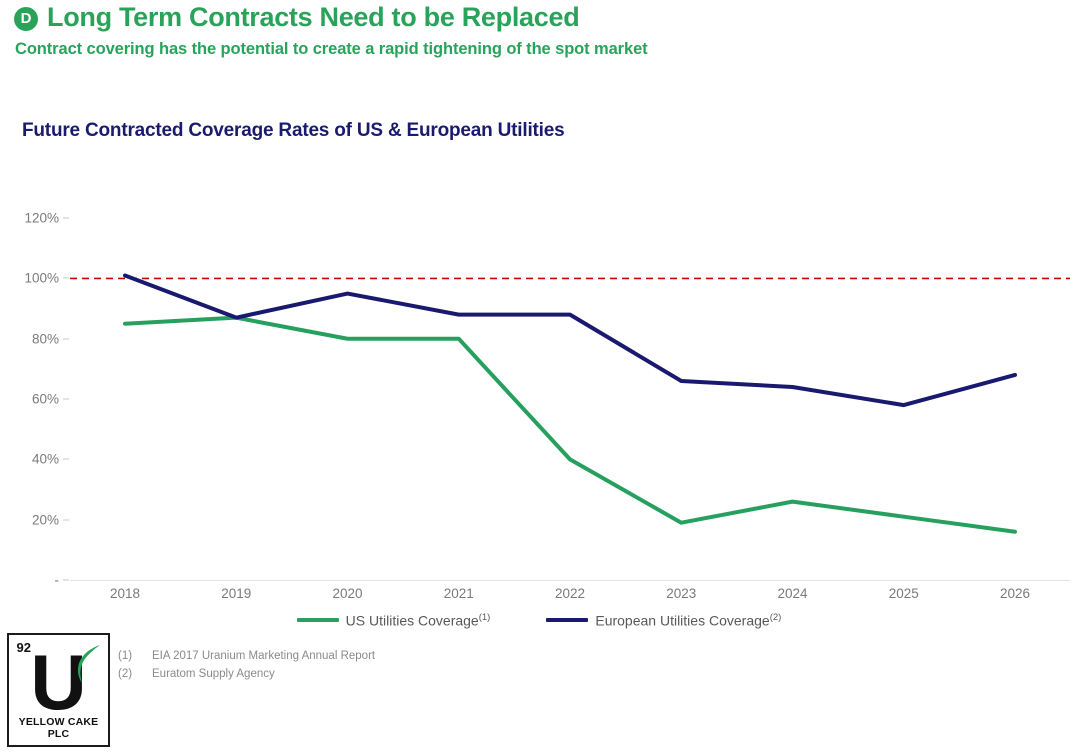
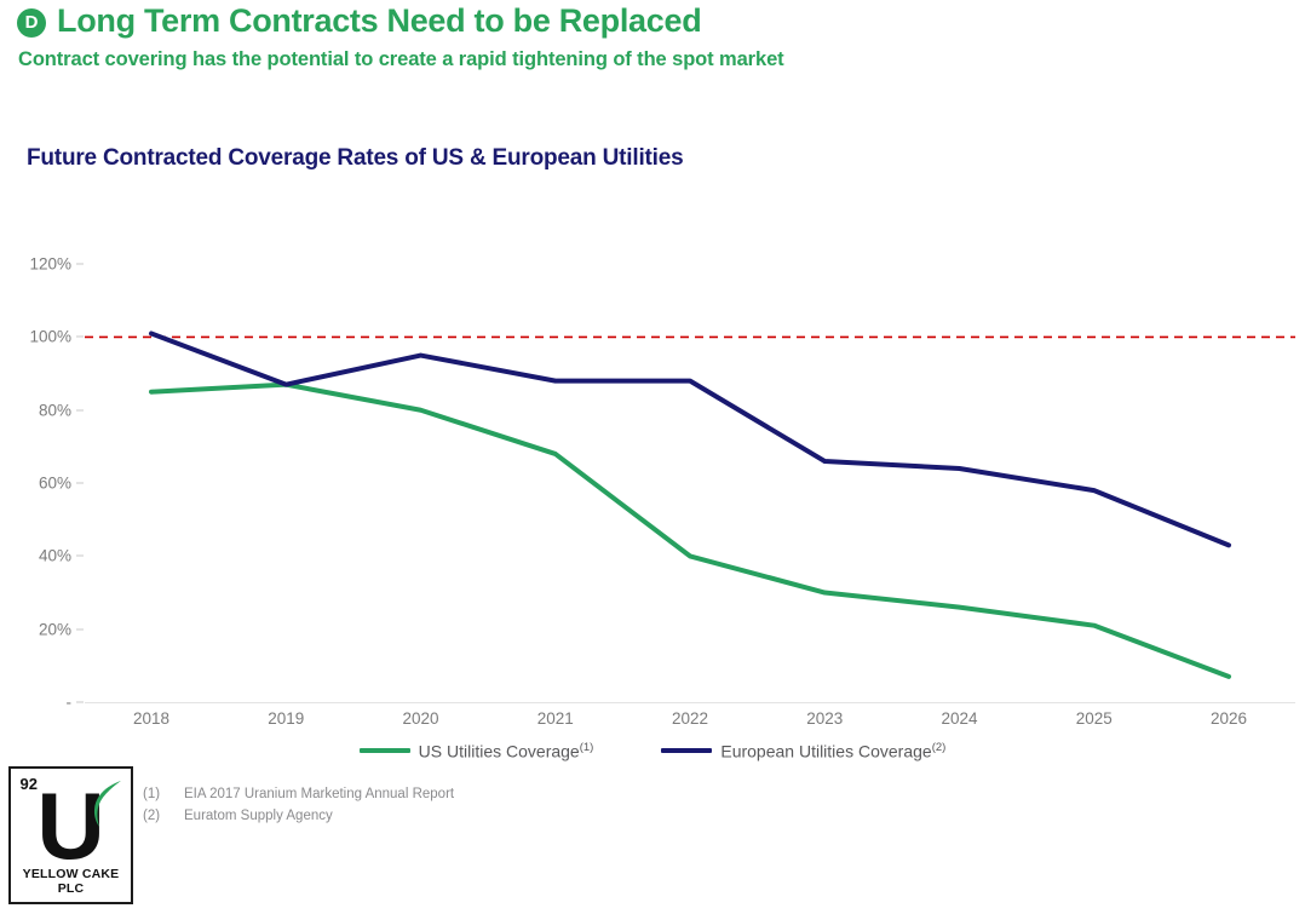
US Utilities Coverage/2021: 80% -> 68%
US Utilities Coverage/2023: 19% -> 30%
US Utilities Coverage/2026: 16% -> 7%
European Utilities Coverage/2026: 68% -> 43%
